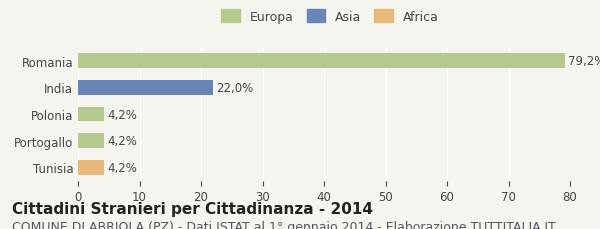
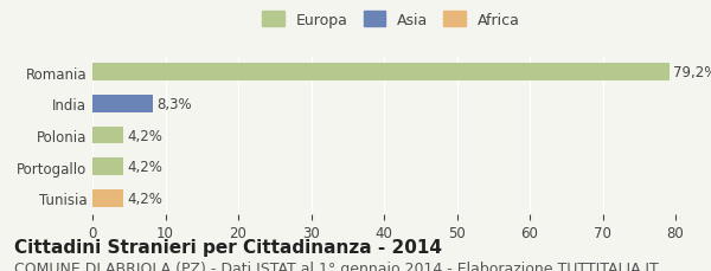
India: 22,0% -> 8,3%
